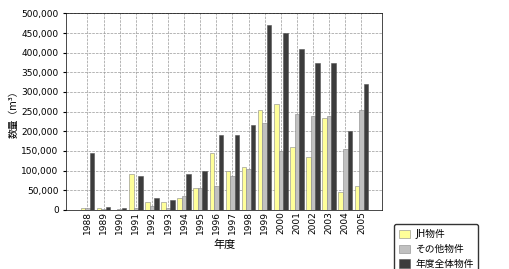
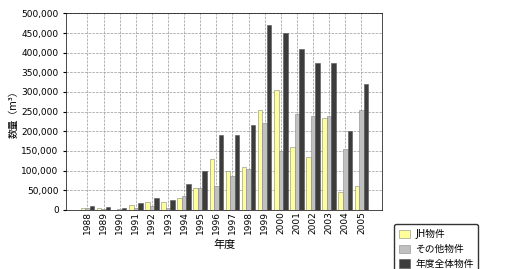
年度全体物件/1988: 145,000 -> 10,000
JH物件/1991: 90,000 -> 13,000
年度全体物件/1991: 85,000 -> 18,000
年度全体物件/1994: 90,000 -> 65,000
JH物件/1996: 145,000 -> 130,000
JH物件/2000: 270,000 -> 305,000
